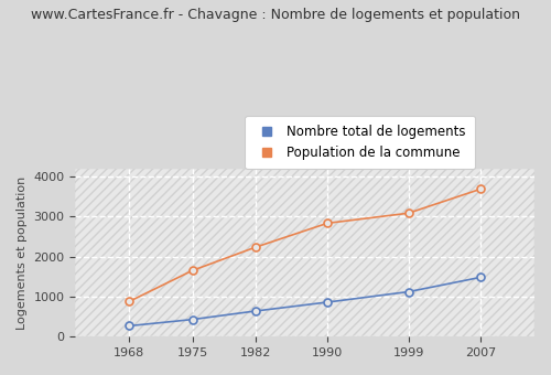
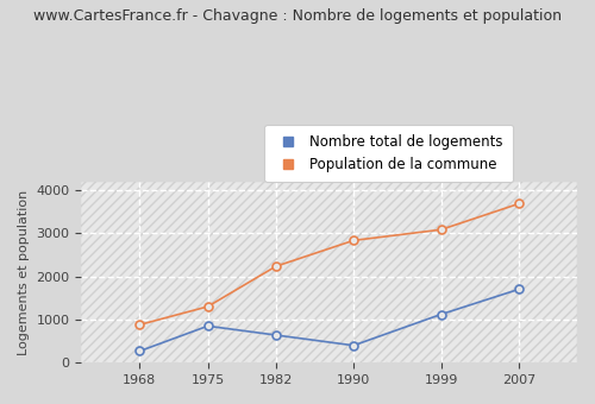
Nombre total de logements/1975: 430 -> 850
Population de la commune/1975: 1650 -> 1300
Nombre total de logements/1990: 860 -> 400
Nombre total de logements/2007: 1480 -> 1700
